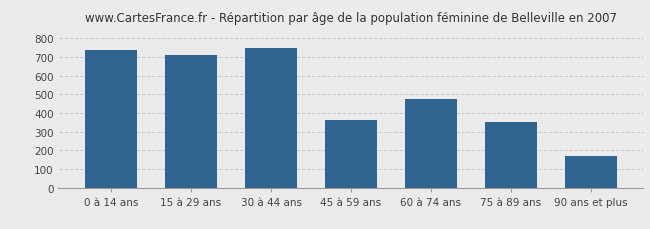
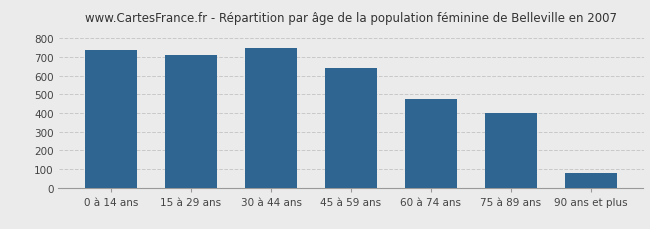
45 à 59 ans: 360 -> 640
75 à 89 ans: 350 -> 400
90 ans et plus: 170 -> 80
